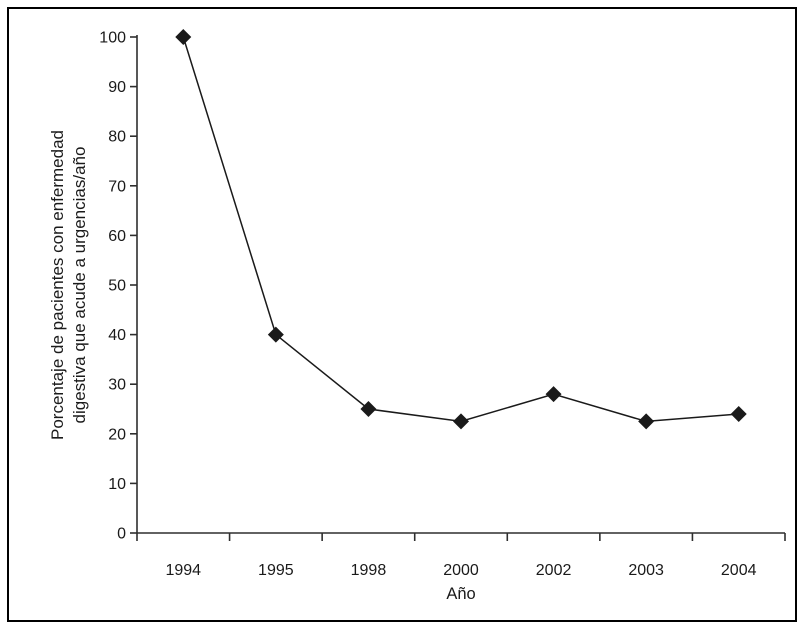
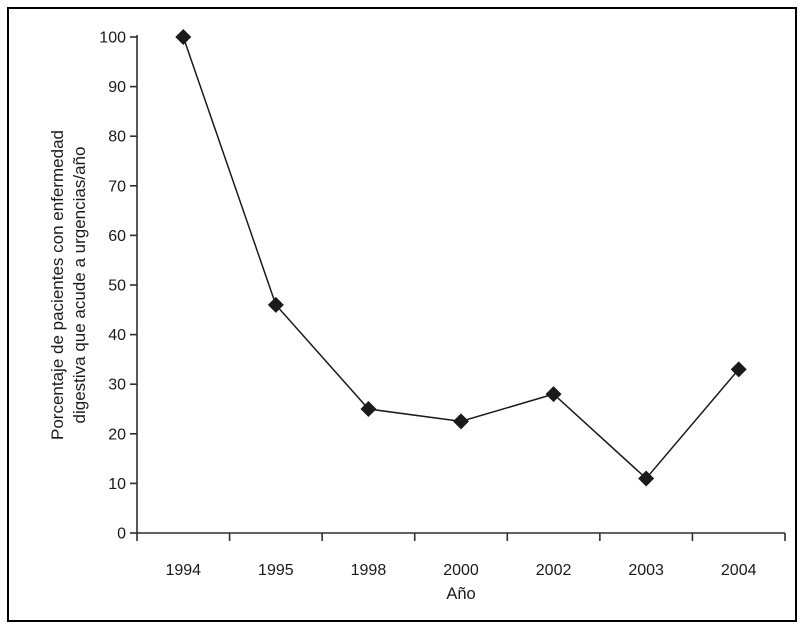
1995: 40 -> 46
2003: 22 -> 11
2004: 24 -> 33
